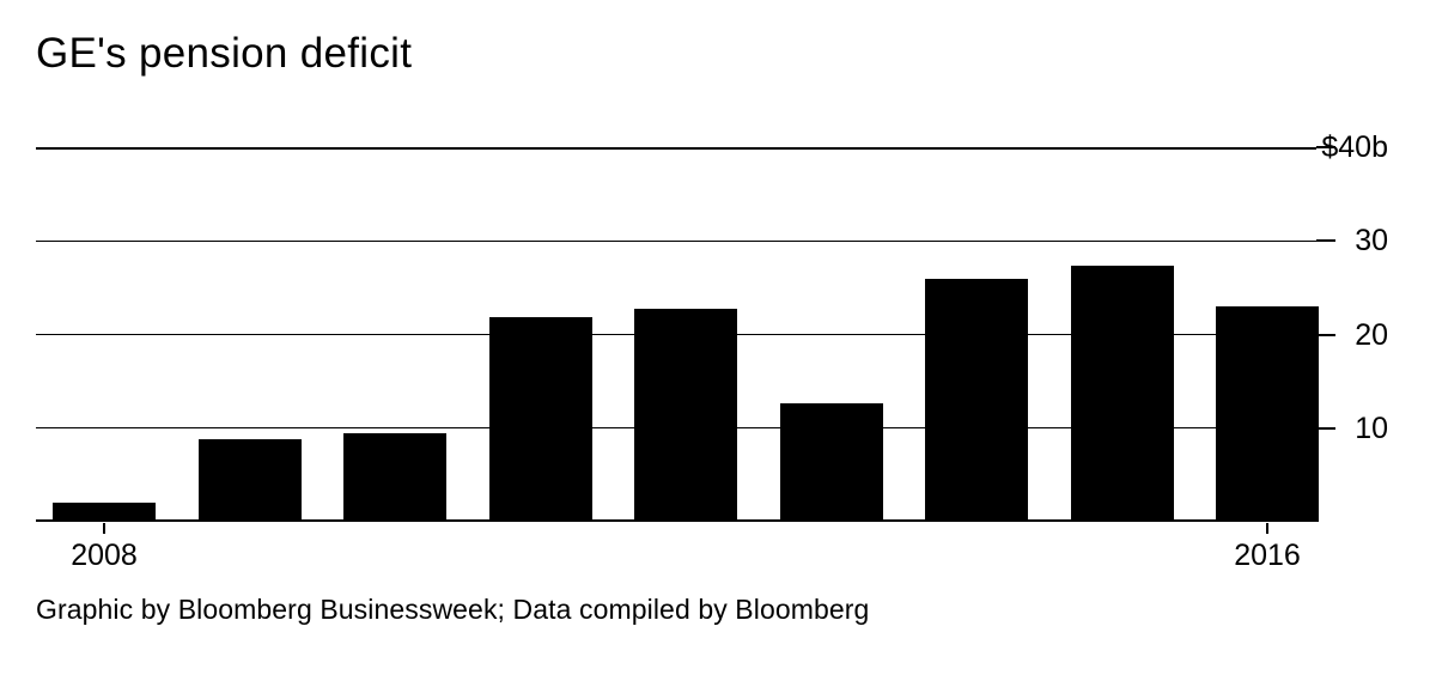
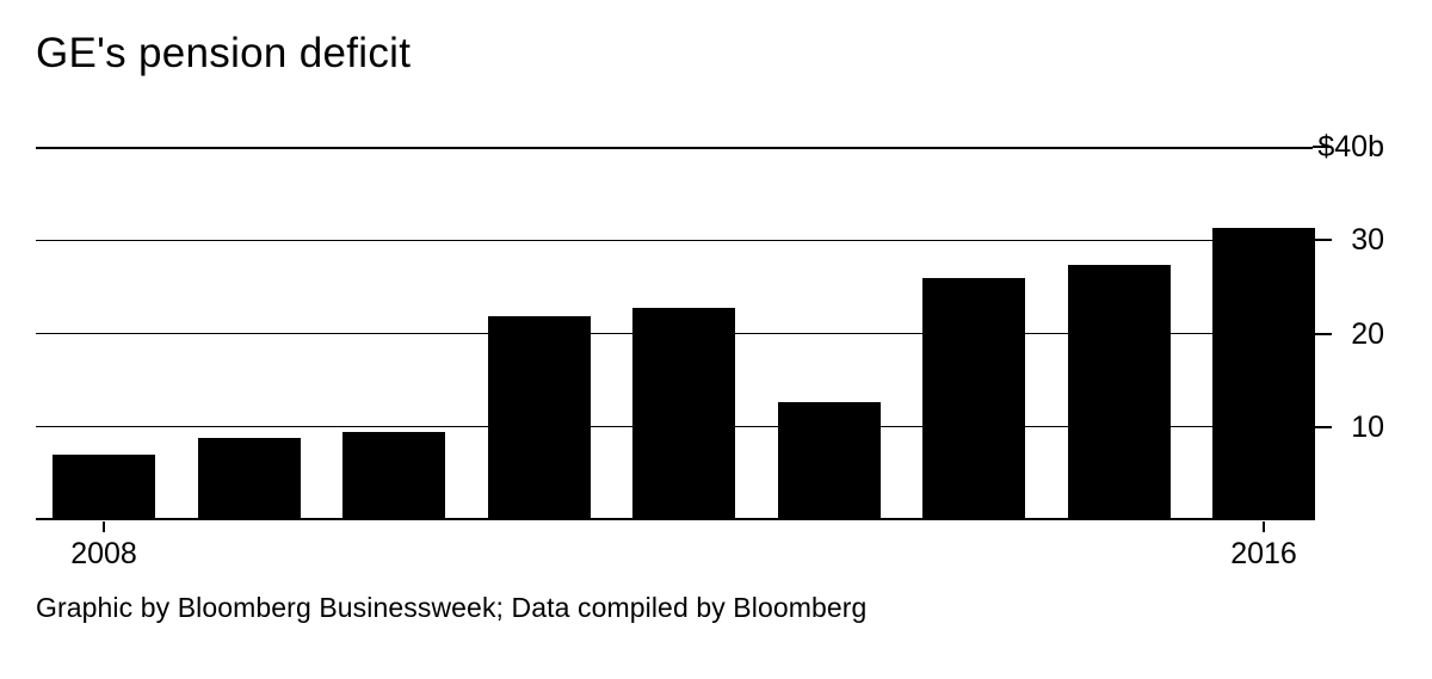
2008: $2b -> $7b
2016: $23b -> $31b
